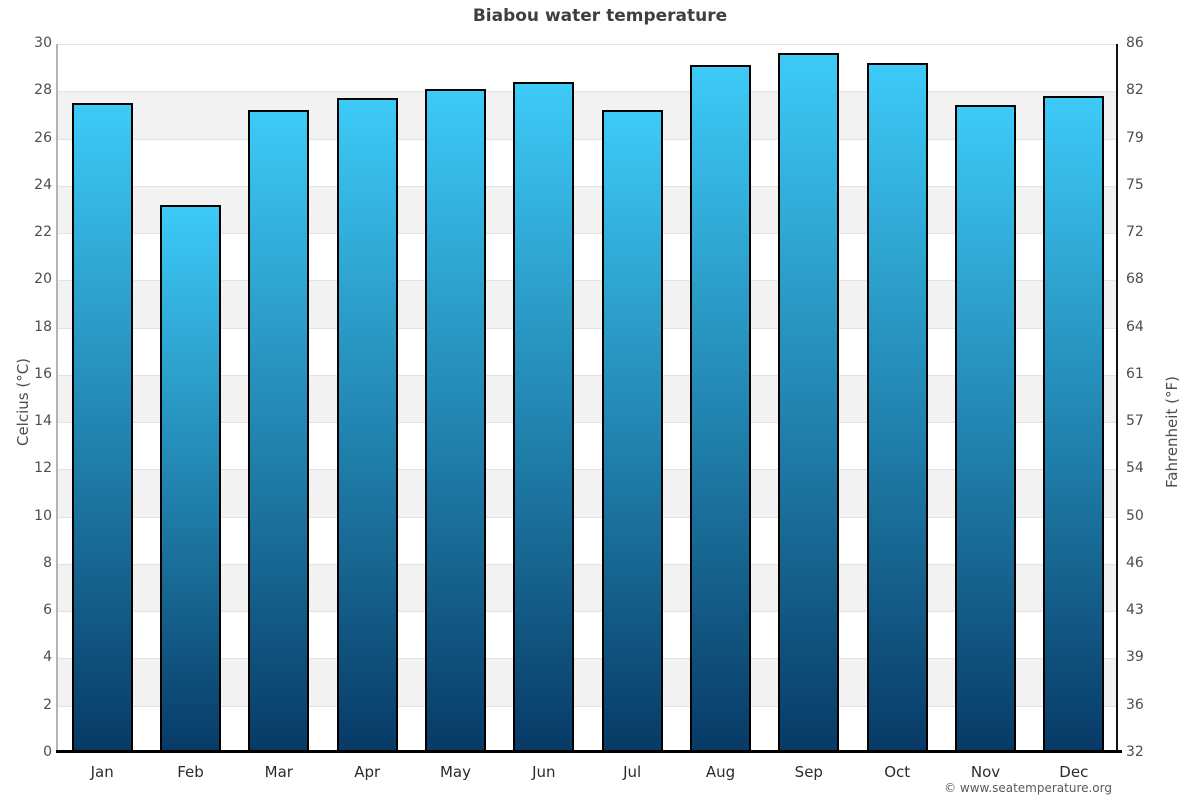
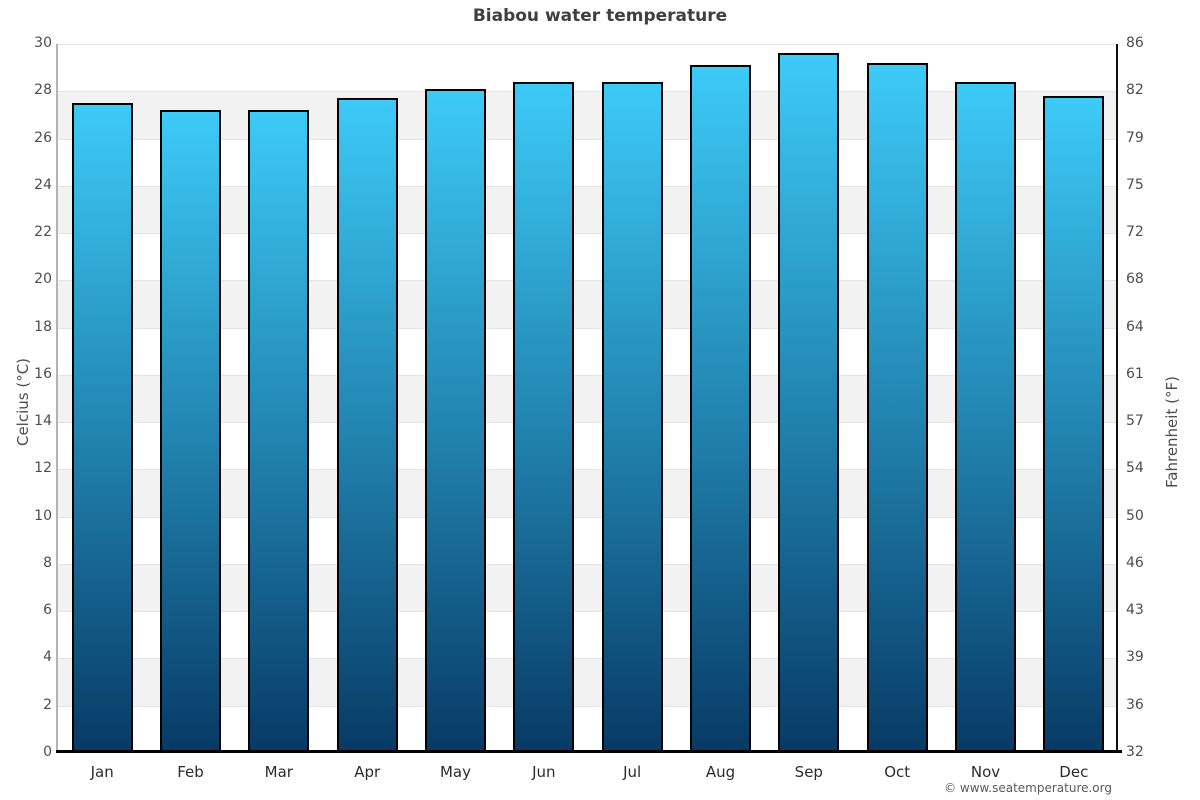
Feb: 23.2 -> 27.2
Jul: 27.2 -> 28.4
Nov: 27.4 -> 28.4
